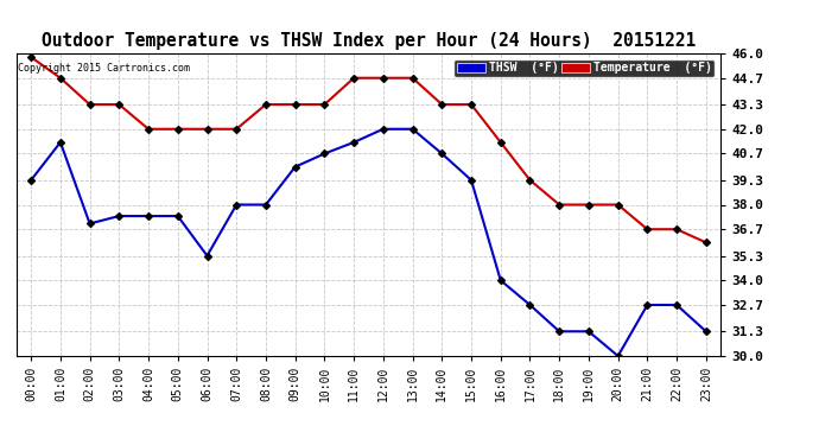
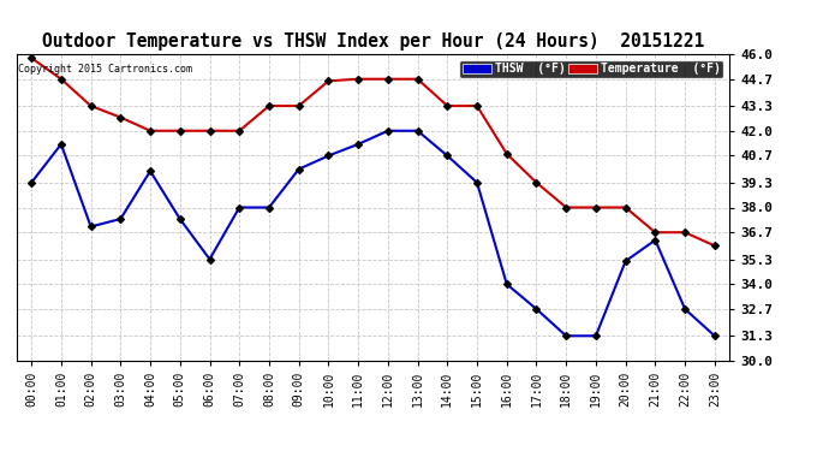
Temperature (°F)/03:00: 43.3 -> 42.7
THSW (°F)/04:00: 37.4 -> 39.9
Temperature (°F)/10:00: 43.3 -> 44.6
Temperature (°F)/16:00: 41.3 -> 40.8
THSW (°F)/20:00: 30.0 -> 35.2
THSW (°F)/21:00: 32.7 -> 36.3
